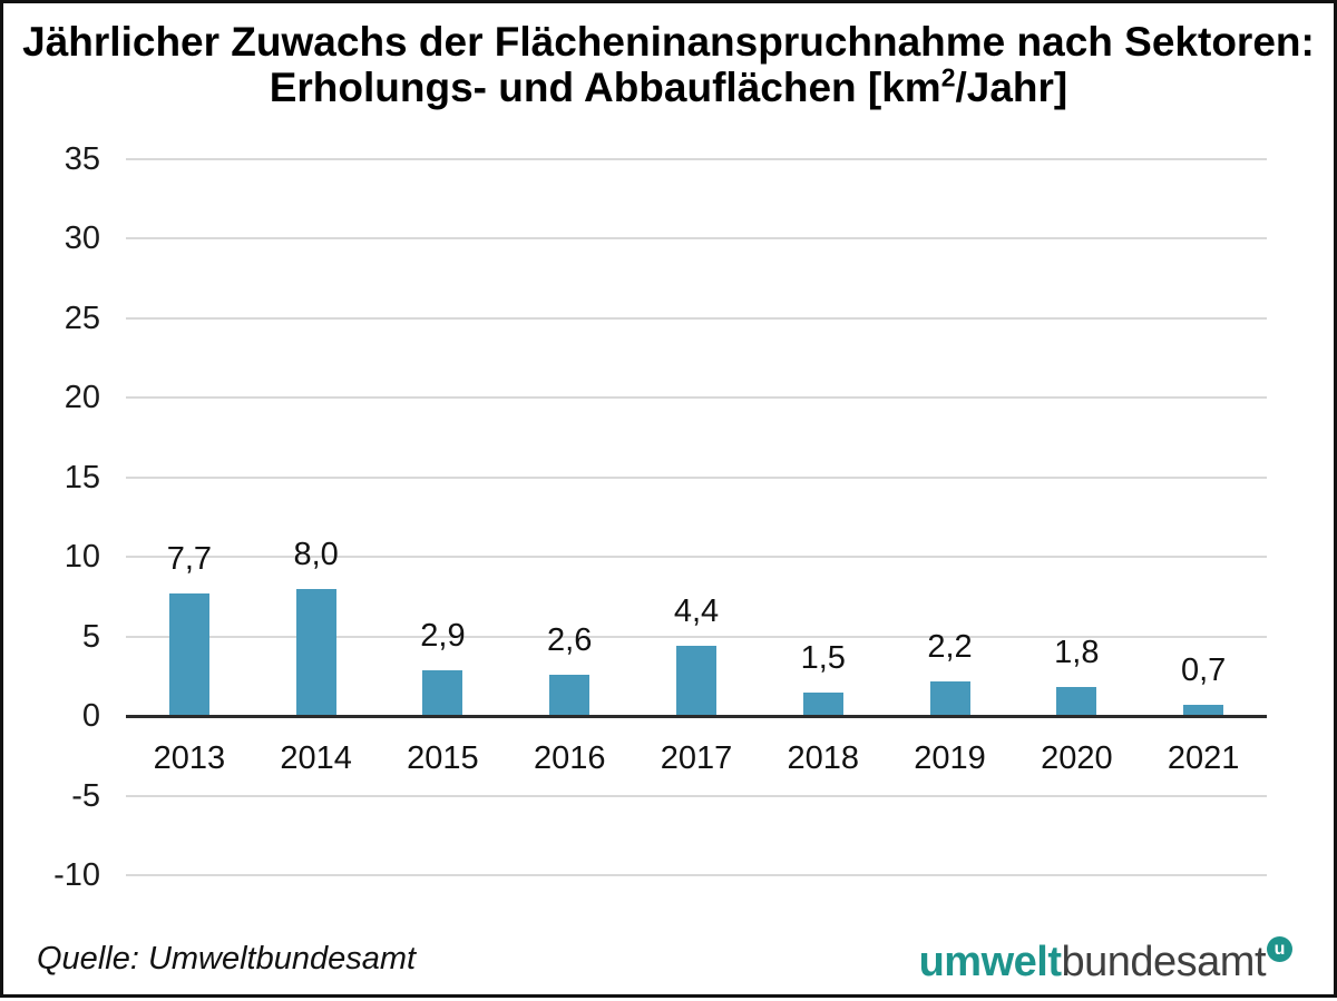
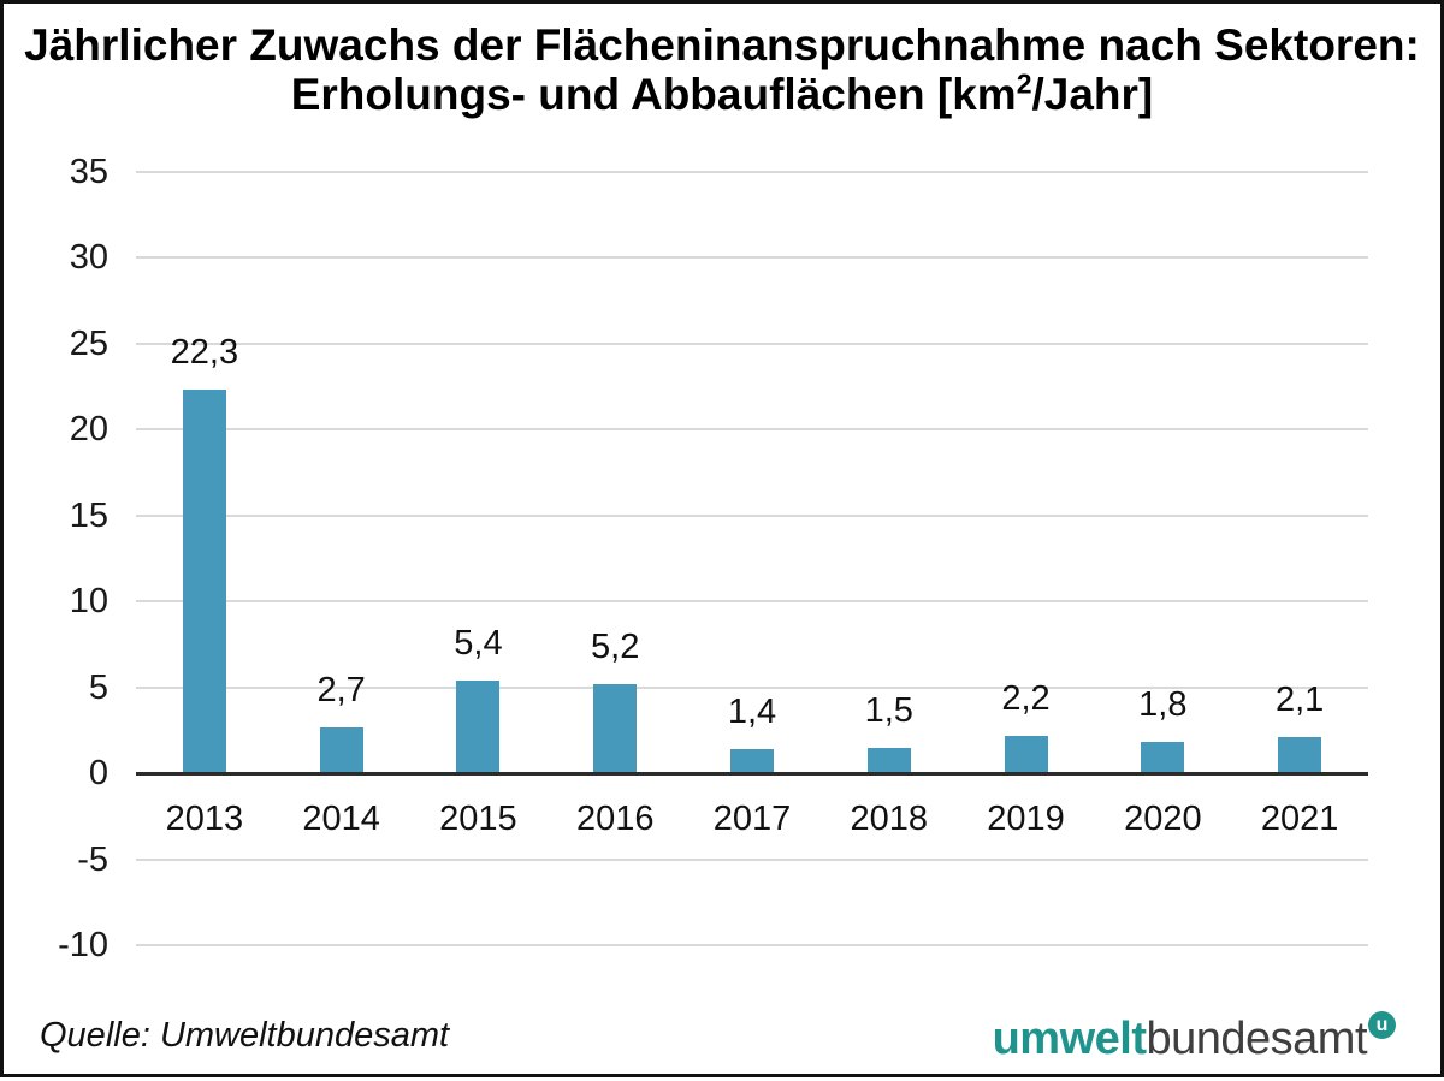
2013: 7,7 -> 22,3
2014: 8,0 -> 2,7
2015: 2,9 -> 5,4
2016: 2,6 -> 5,2
2017: 4,4 -> 1,4
2021: 0,7 -> 2,1
